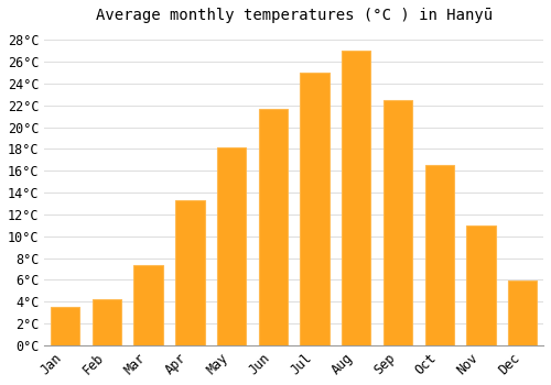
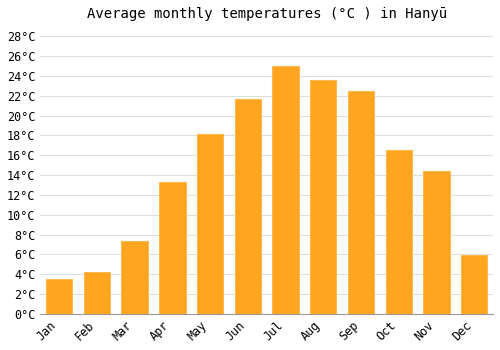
Aug: 27.0°C -> 23.6°C
Nov: 11.0°C -> 14.4°C
